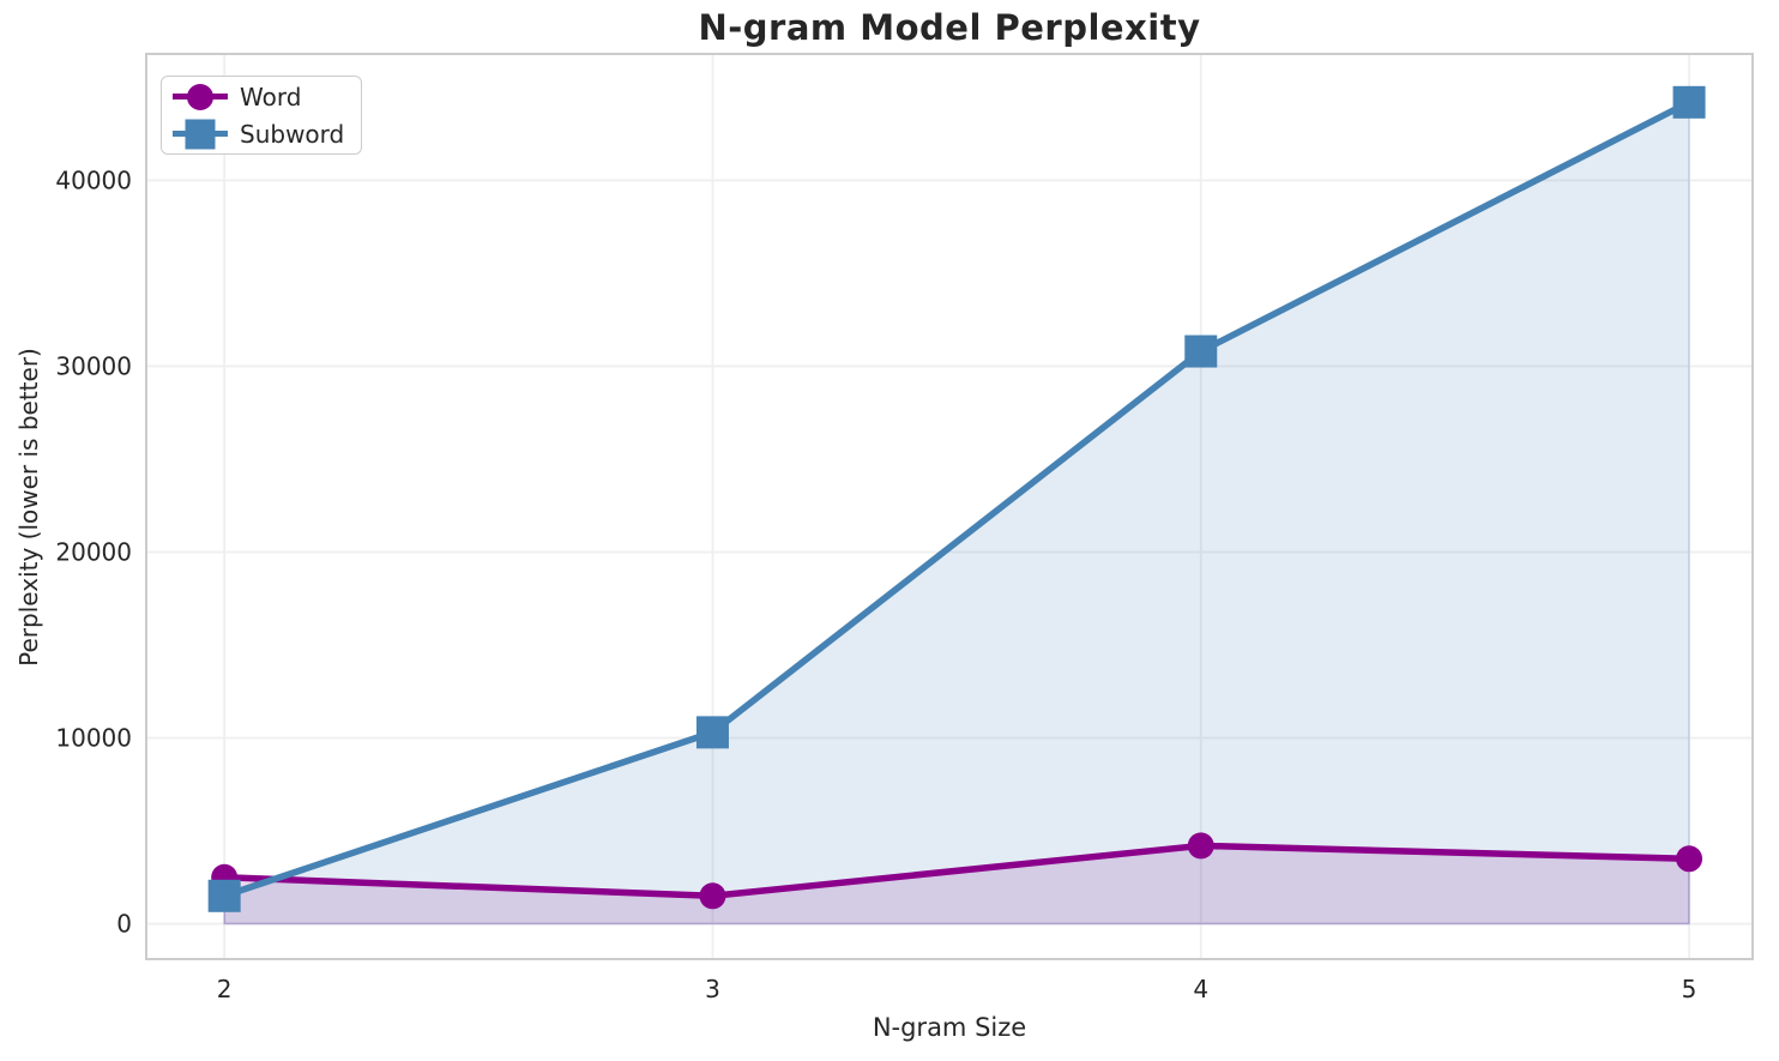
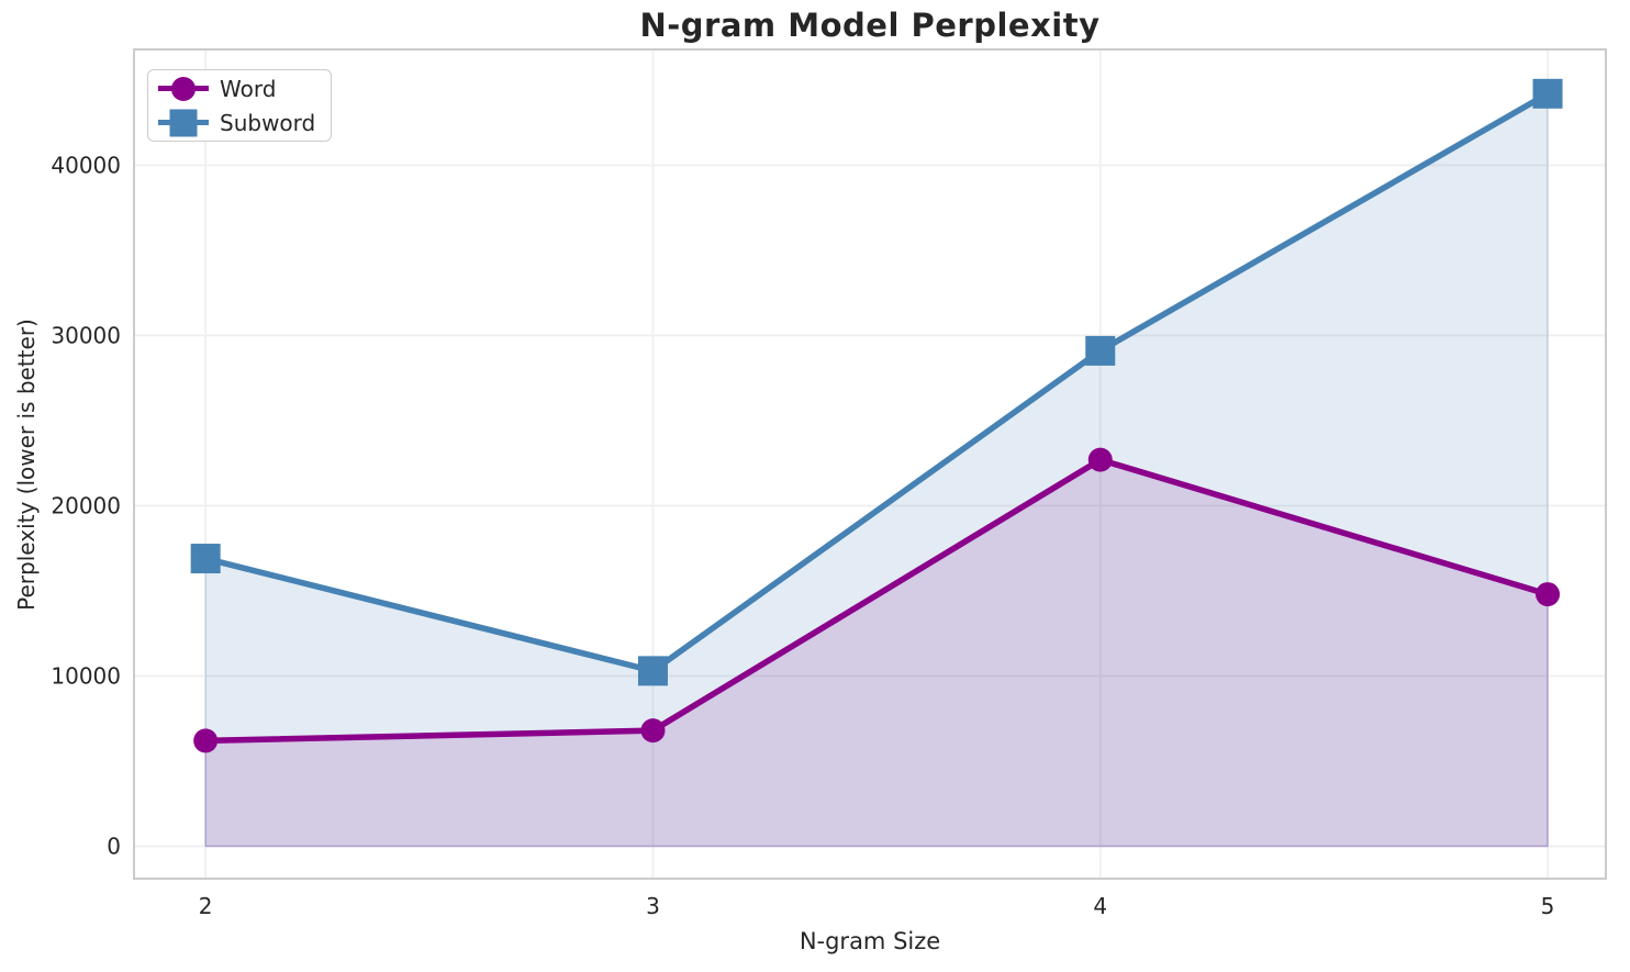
Word/2: 2500 -> 6200
Subword/2: 1500 -> 16900
Word/3: 1500 -> 6800
Word/4: 4200 -> 22700
Subword/4: 30800 -> 29100
Word/5: 3500 -> 14800
